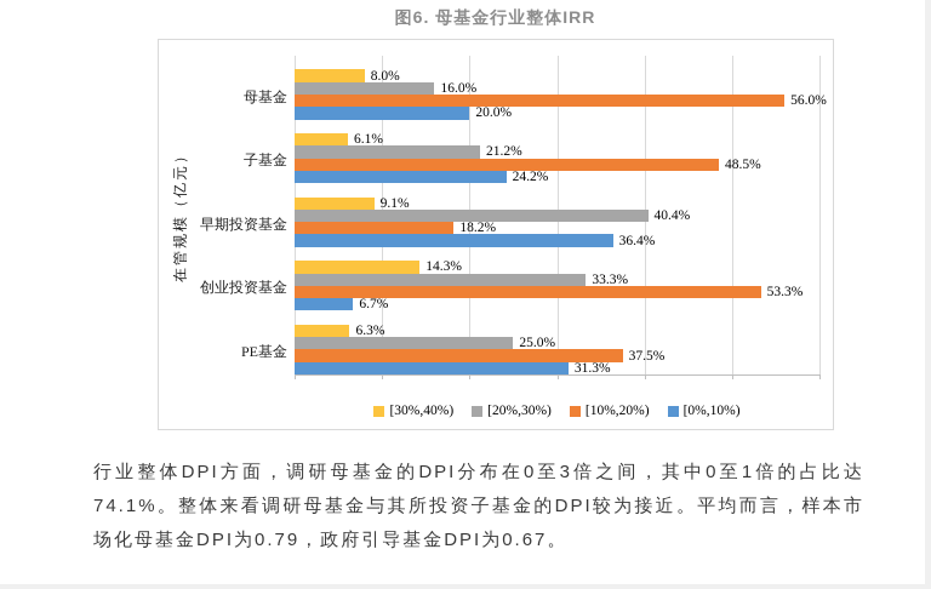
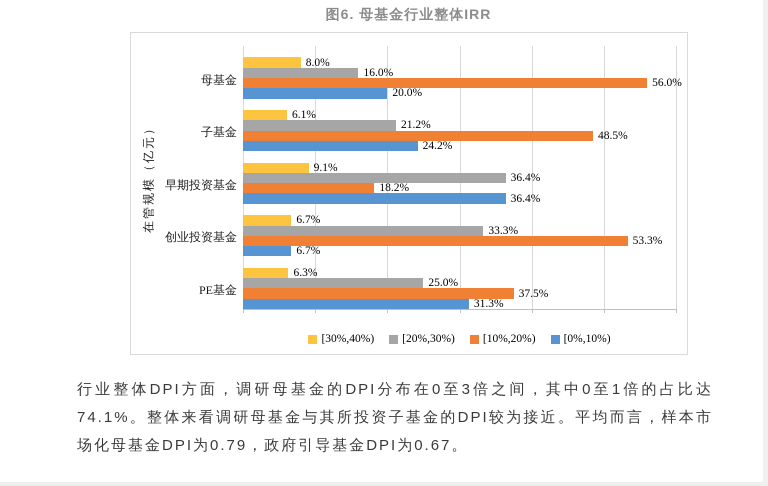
[20%,30%)/早期投资基金: 40.4% -> 36.4%
[30%,40%)/创业投资基金: 14.3% -> 6.7%
